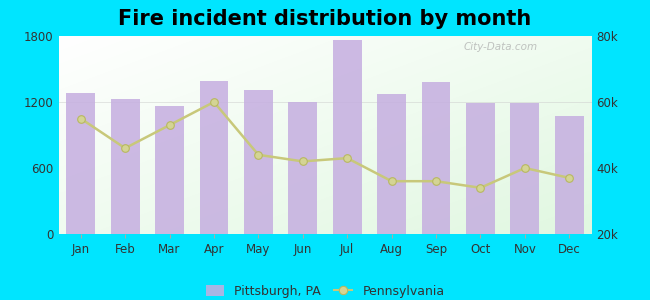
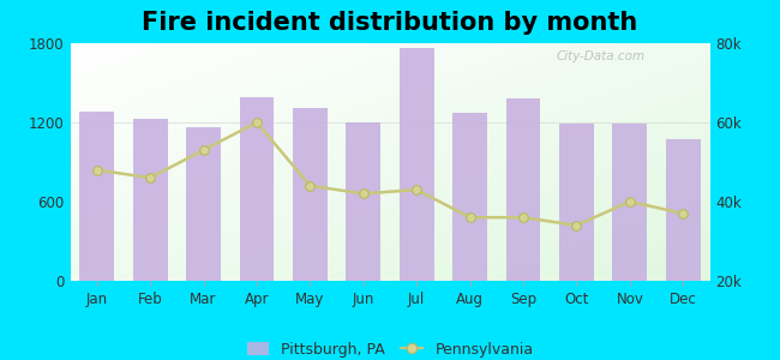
Pennsylvania/Jan: 55k -> 48k
